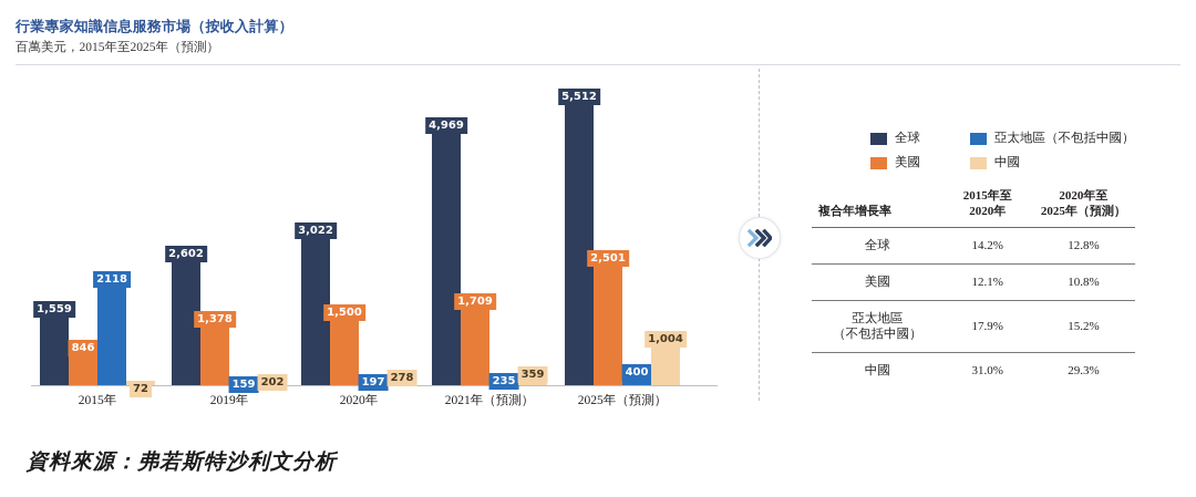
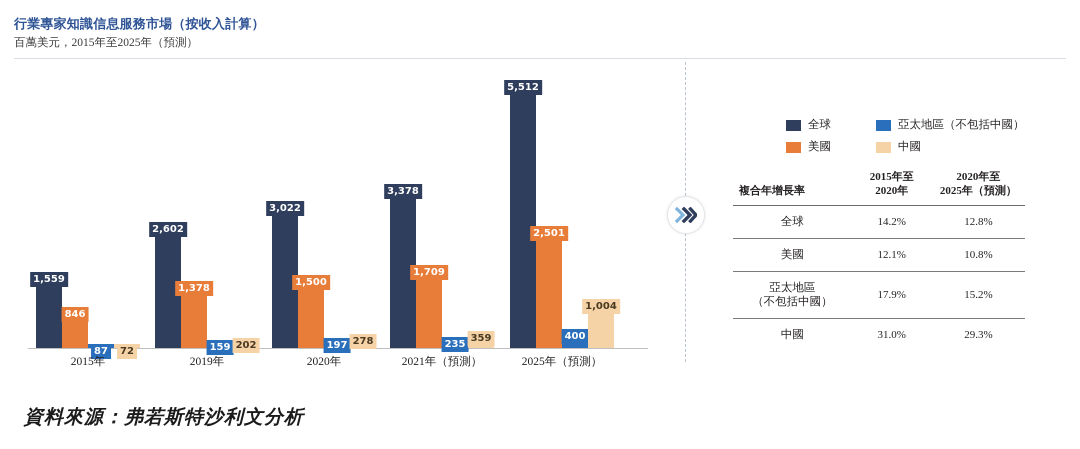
亞太地區（不包括中國）/2015年: 2118 -> 87
全球/2021年（預測）: 4,969 -> 3,378
